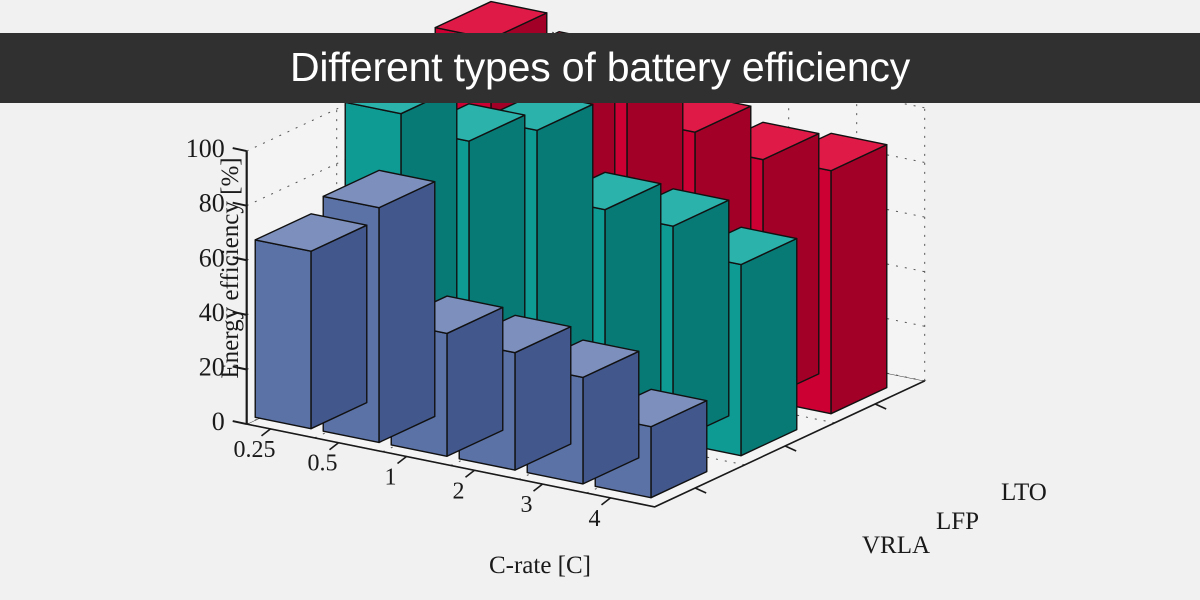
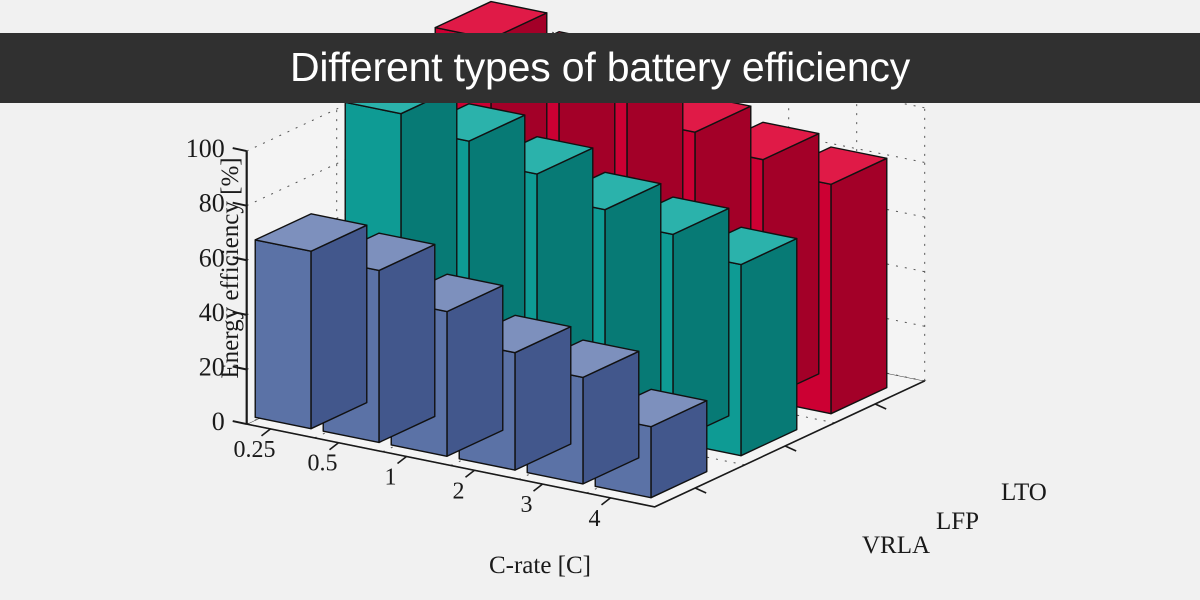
VRLA/0.5: 86 -> 63
VRLA/1: 45 -> 53
LFP/1: 104 -> 88
LFP/3: 79 -> 76
LTO/4: 89 -> 84
